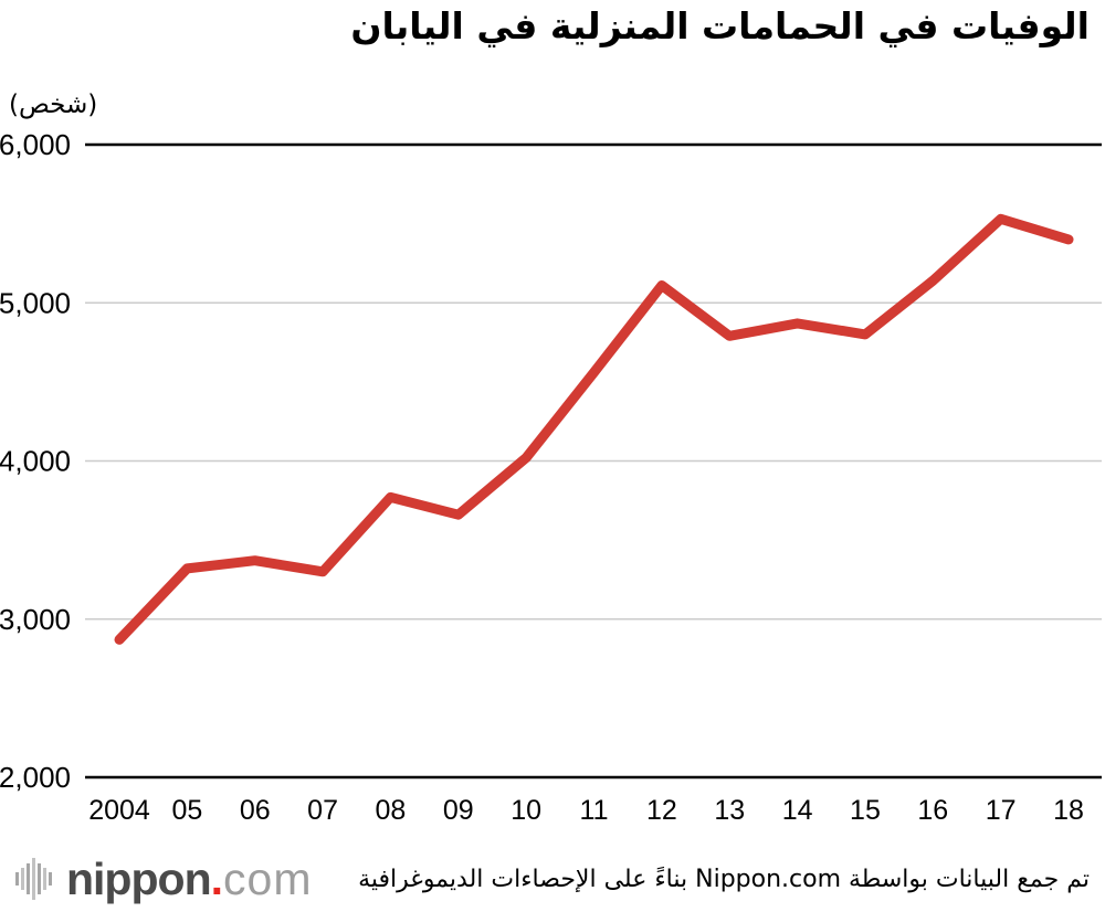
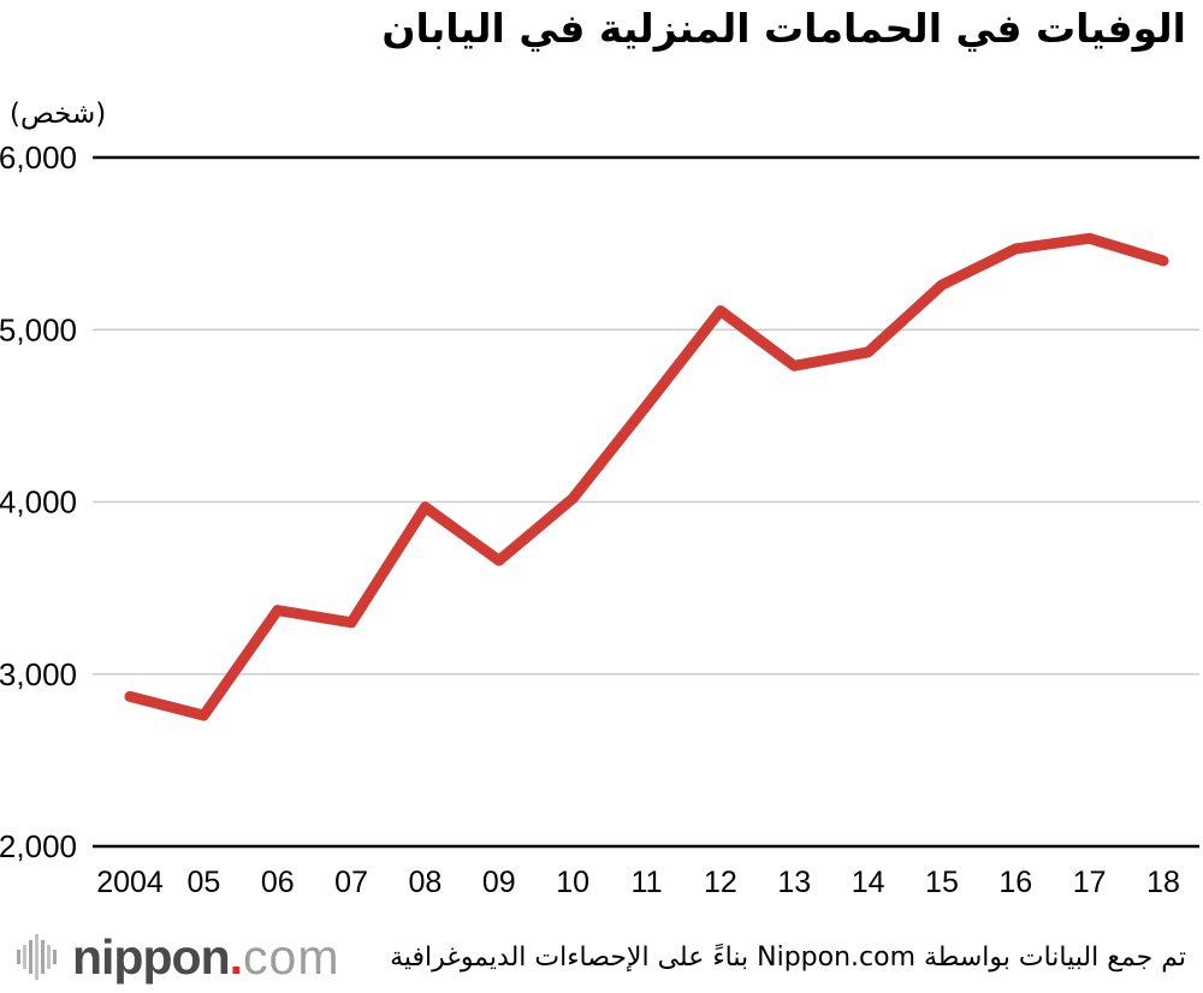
05: 3320 -> 2760
08: 3770 -> 3970
15: 4800 -> 5260
16: 5140 -> 5470
